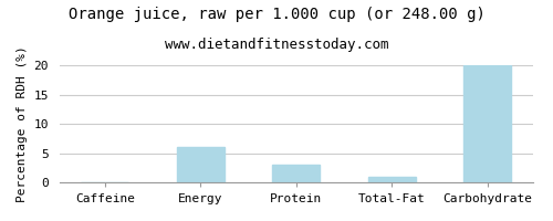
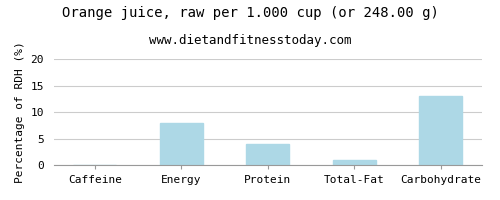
Energy: 6 -> 8
Protein: 3 -> 4
Carbohydrate: 20 -> 13
